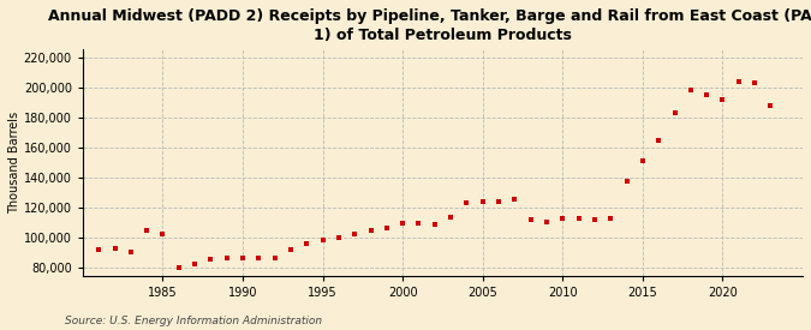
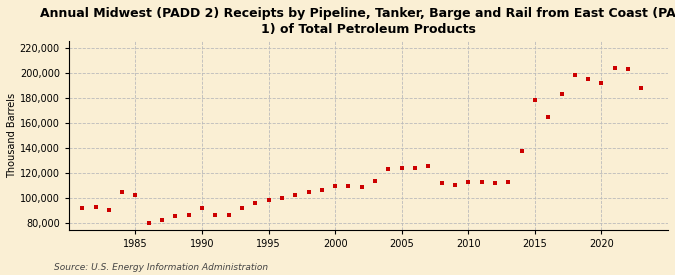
1990: 87,000 -> 92,000
2015: 151,000 -> 178,000
